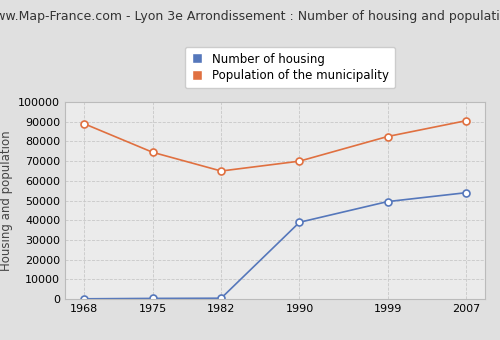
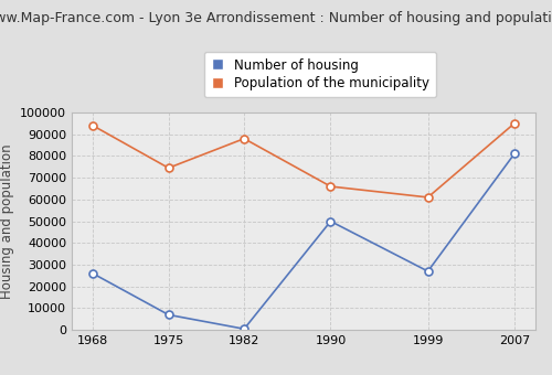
Number of housing/1968: 0 -> 26000
Population of the municipality/1968: 89000 -> 94000
Number of housing/1975: 0 -> 7000
Population of the municipality/1982: 65000 -> 88000
Number of housing/1990: 39000 -> 50000
Population of the municipality/1990: 70000 -> 66000
Number of housing/1999: 50000 -> 27000
Population of the municipality/1999: 82000 -> 61000
Number of housing/2007: 54000 -> 81000
Population of the municipality/2007: 90000 -> 95000
